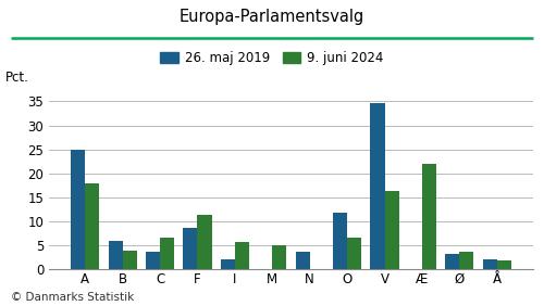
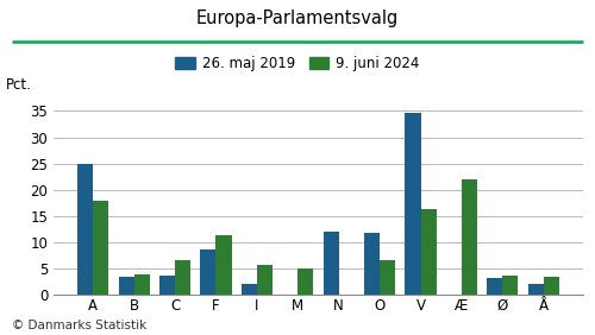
26. maj 2019/B: 5.9 -> 3.5
26. maj 2019/N: 3.7 -> 12.0
9. juni 2024/Å: 1.8 -> 3.5
